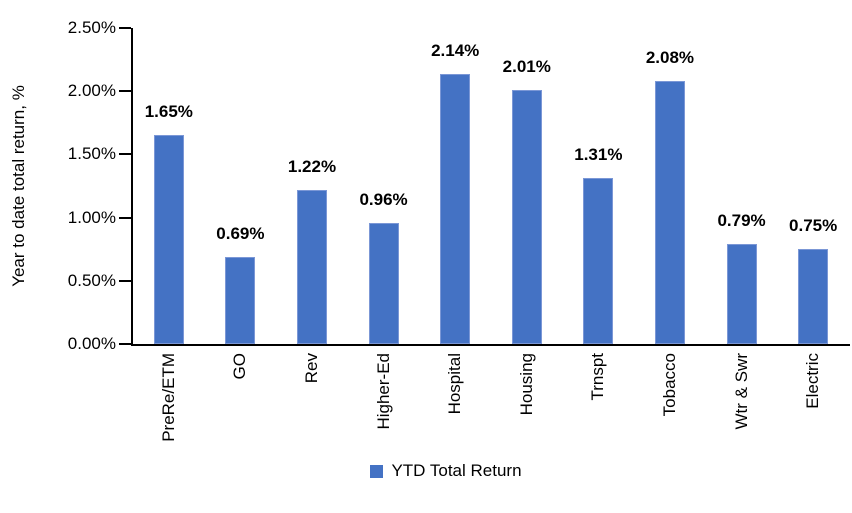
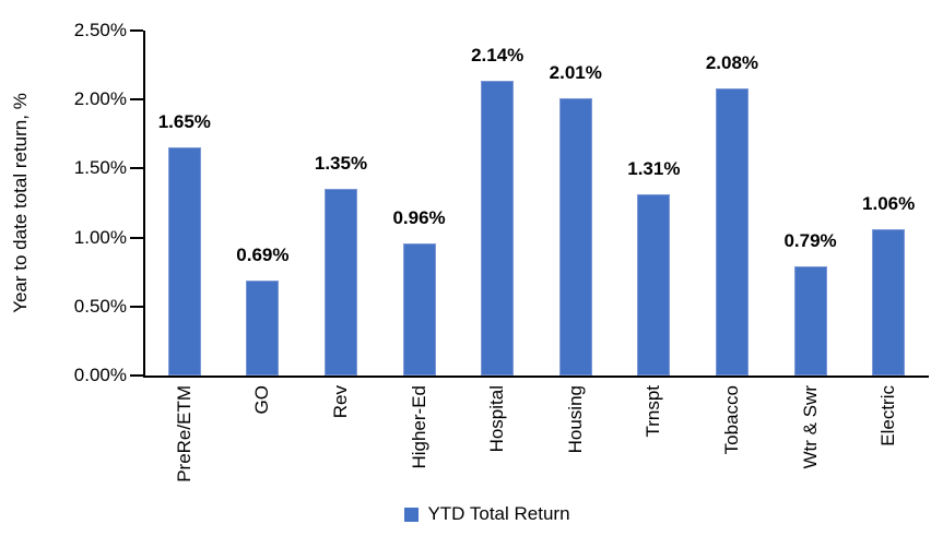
Rev: 1.22% -> 1.35%
Electric: 0.75% -> 1.06%
